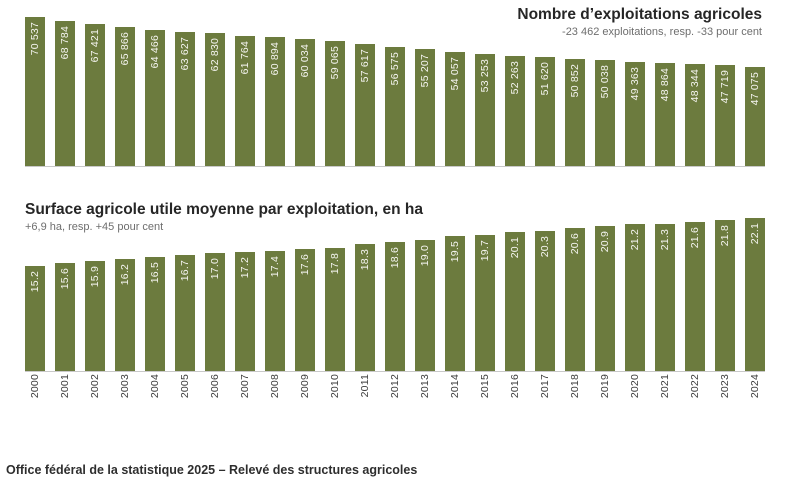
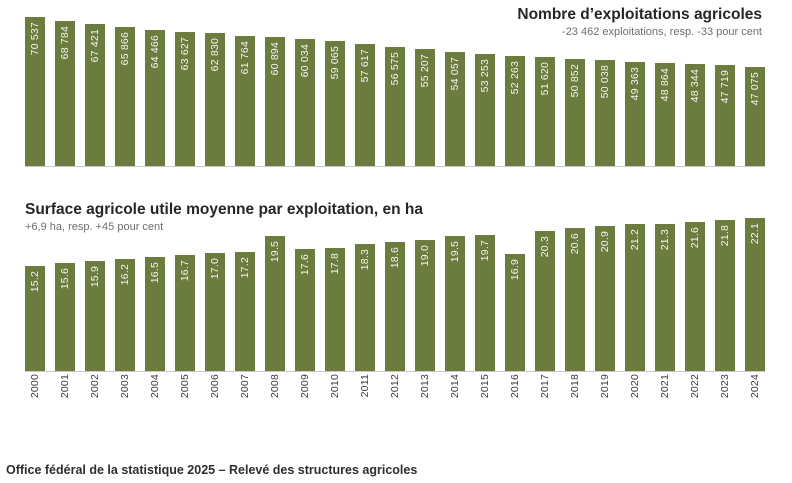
Surface agricole utile moyenne par exploitation, en ha/2008: 17.4 -> 19.5
Surface agricole utile moyenne par exploitation, en ha/2016: 20.1 -> 16.9
